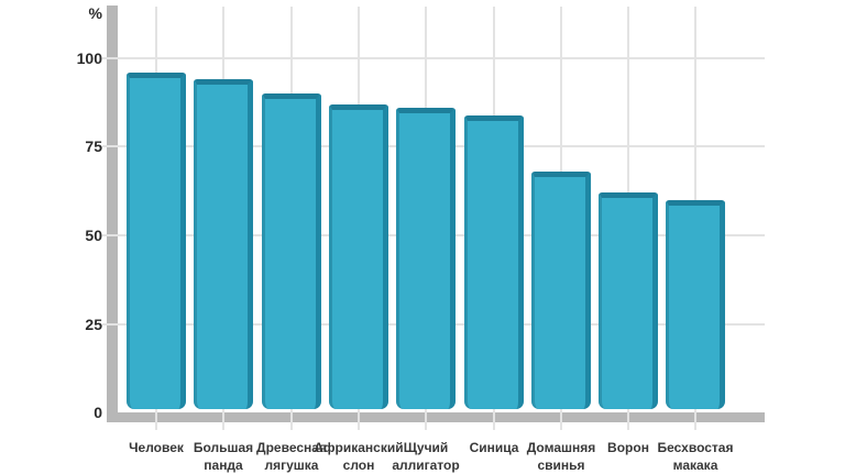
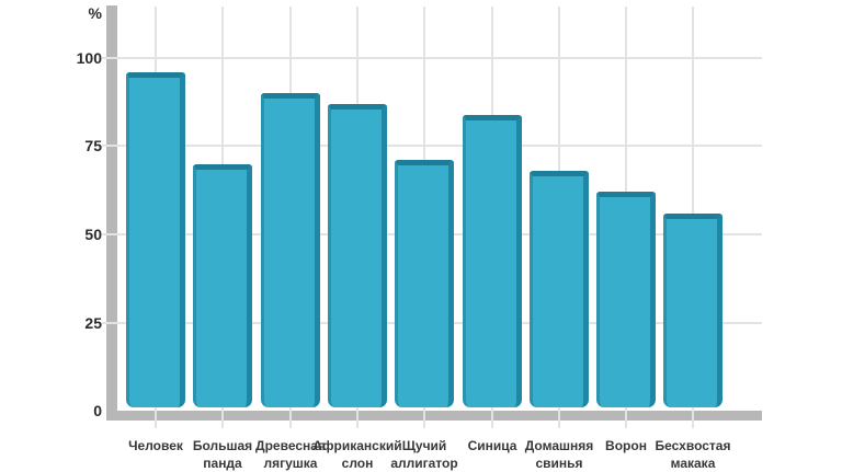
Большая панда: 94 -> 70
Щучий аллигатор: 86 -> 71
Бесхвостая макака: 60 -> 56
